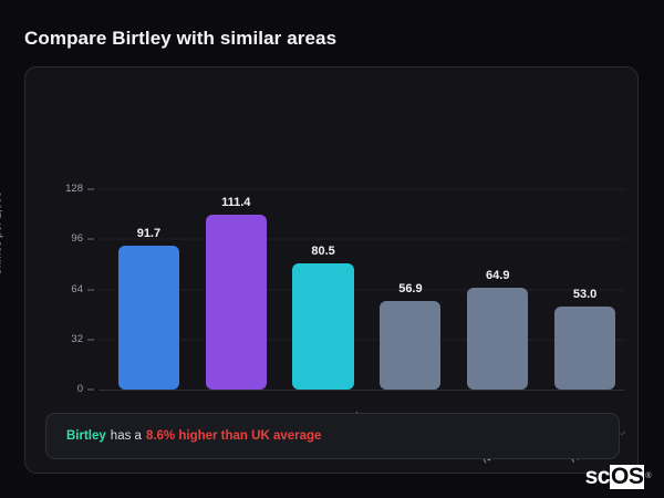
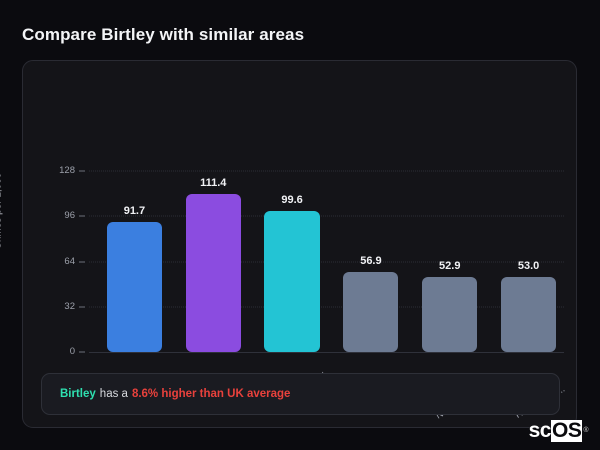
Birtley: 80.5 -> 99.6
Neston (Ch...: 64.9 -> 52.9
